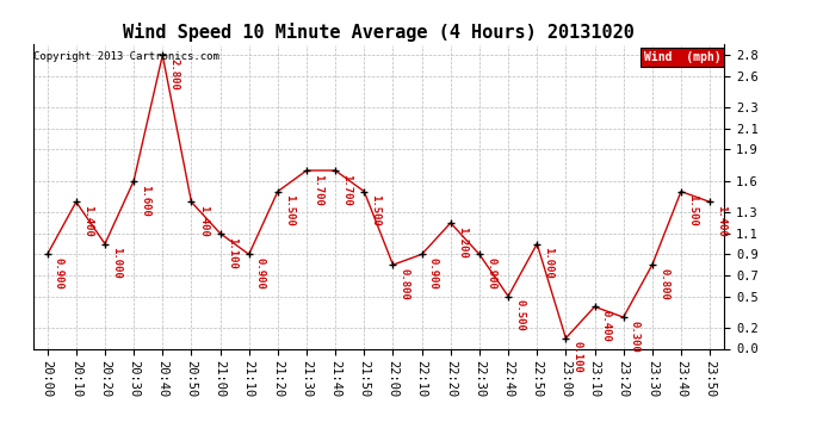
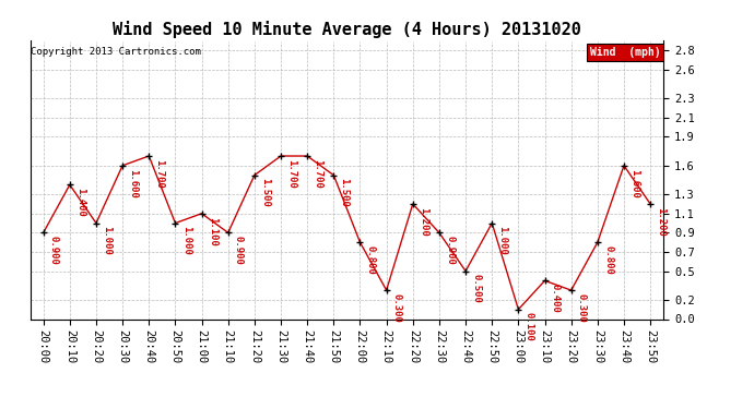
20:40: 2.800 -> 1.700
20:50: 1.400 -> 1.000
22:10: 0.900 -> 0.300
23:40: 1.500 -> 1.600
23:50: 1.400 -> 1.200
